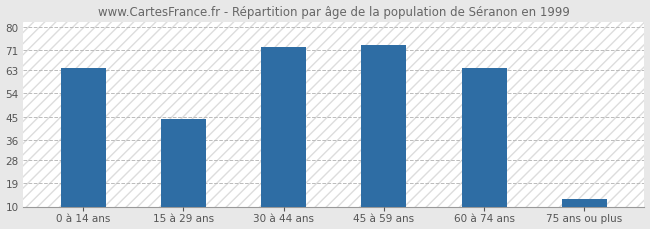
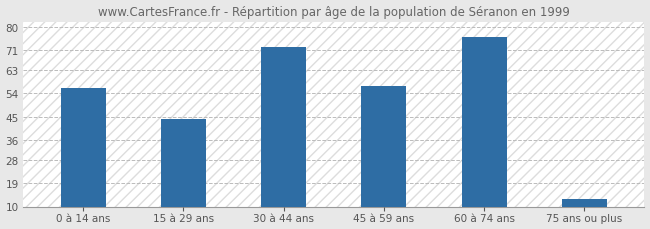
0 à 14 ans: 64 -> 56
45 à 59 ans: 73 -> 57
60 à 74 ans: 64 -> 76
